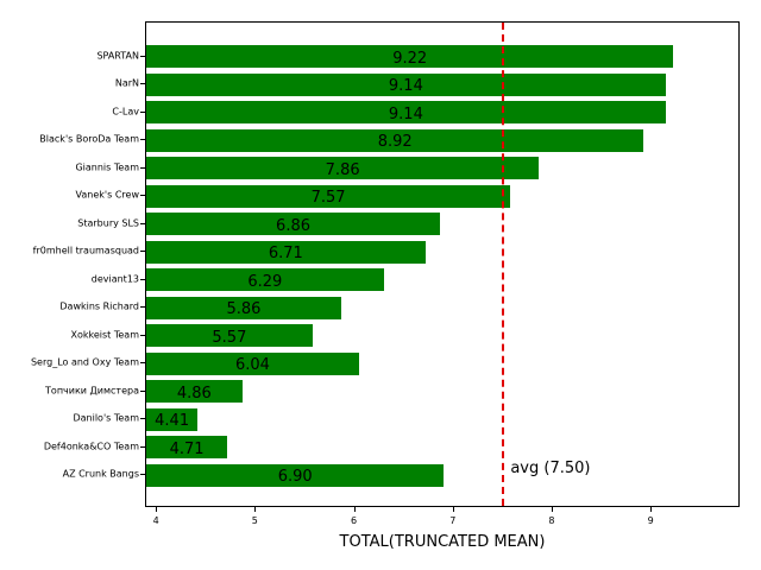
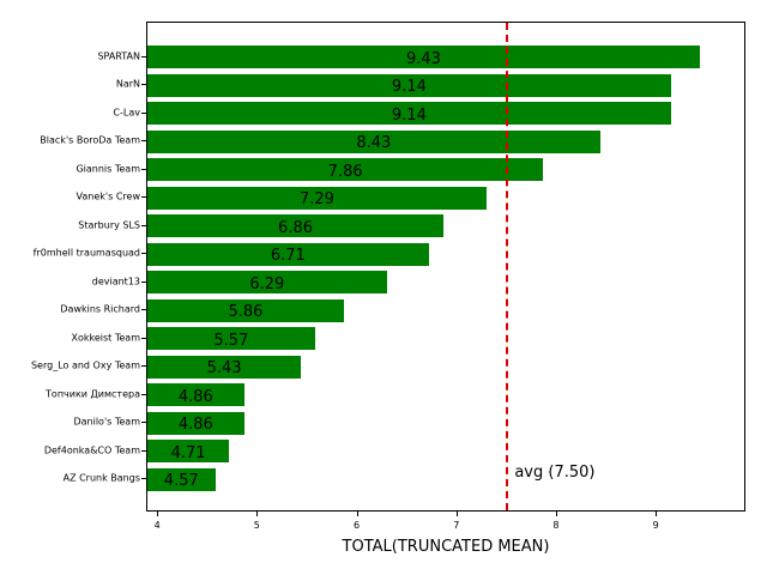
SPARTAN: 9.22 -> 9.43
Black's BoroDa Team: 8.92 -> 8.43
Vanek's Crew: 7.57 -> 7.29
Serg_Lo and Oxy Team: 6.04 -> 5.43
Danilo's Team: 4.41 -> 4.86
AZ Crunk Bangs: 6.90 -> 4.57
